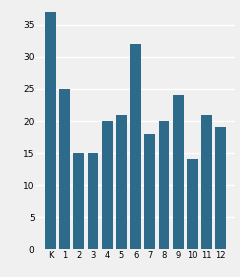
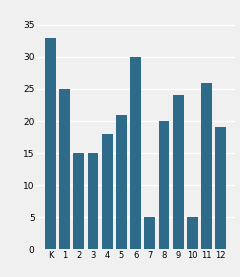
K: 37 -> 33
4: 20 -> 18
6: 32 -> 30
7: 18 -> 5
10: 14 -> 5
11: 21 -> 26
